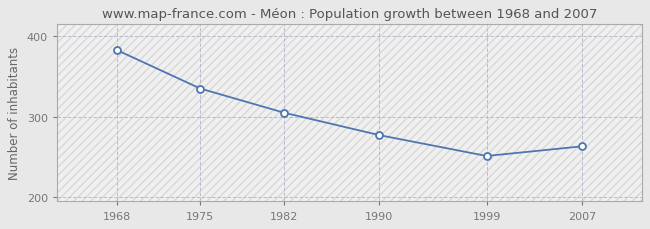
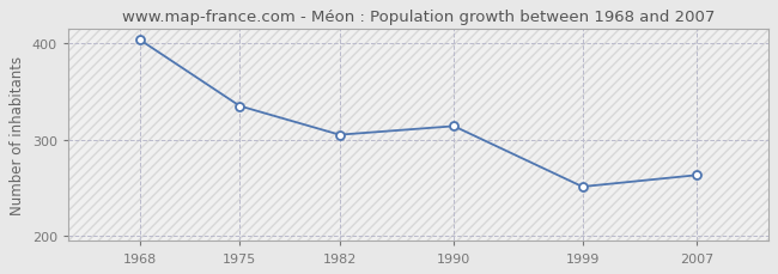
1968: 383 -> 404
1990: 277 -> 314
